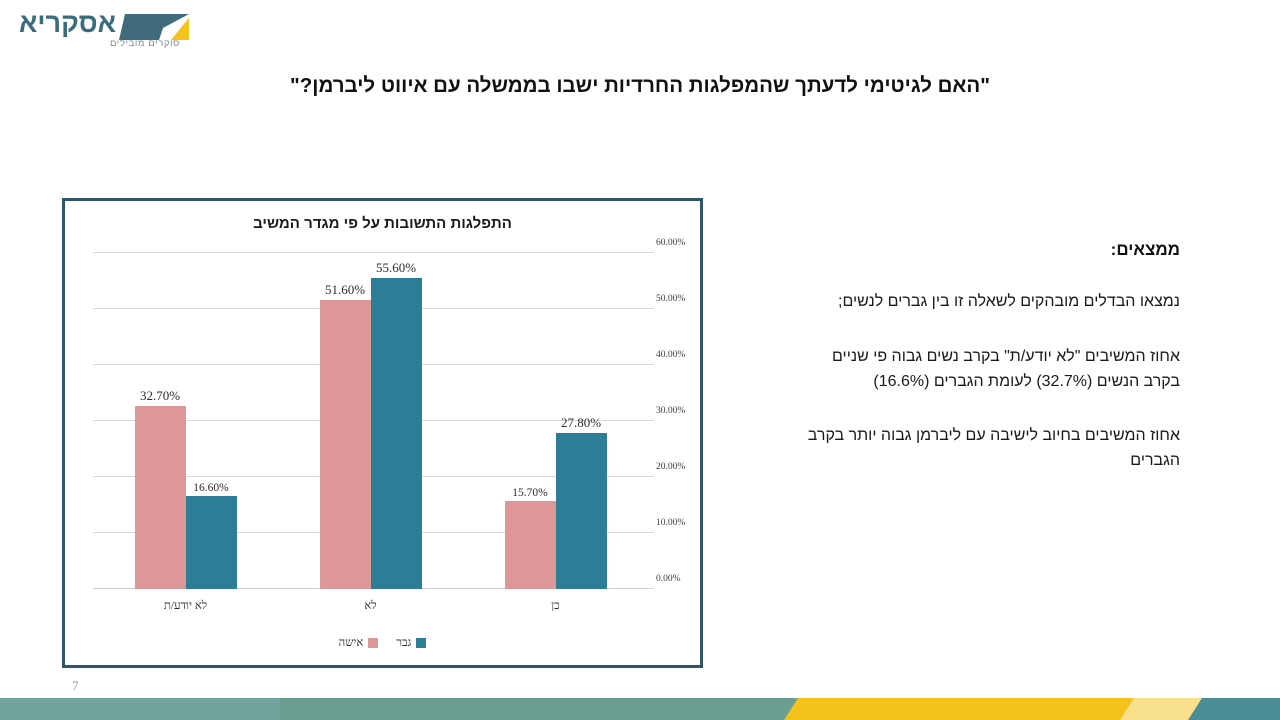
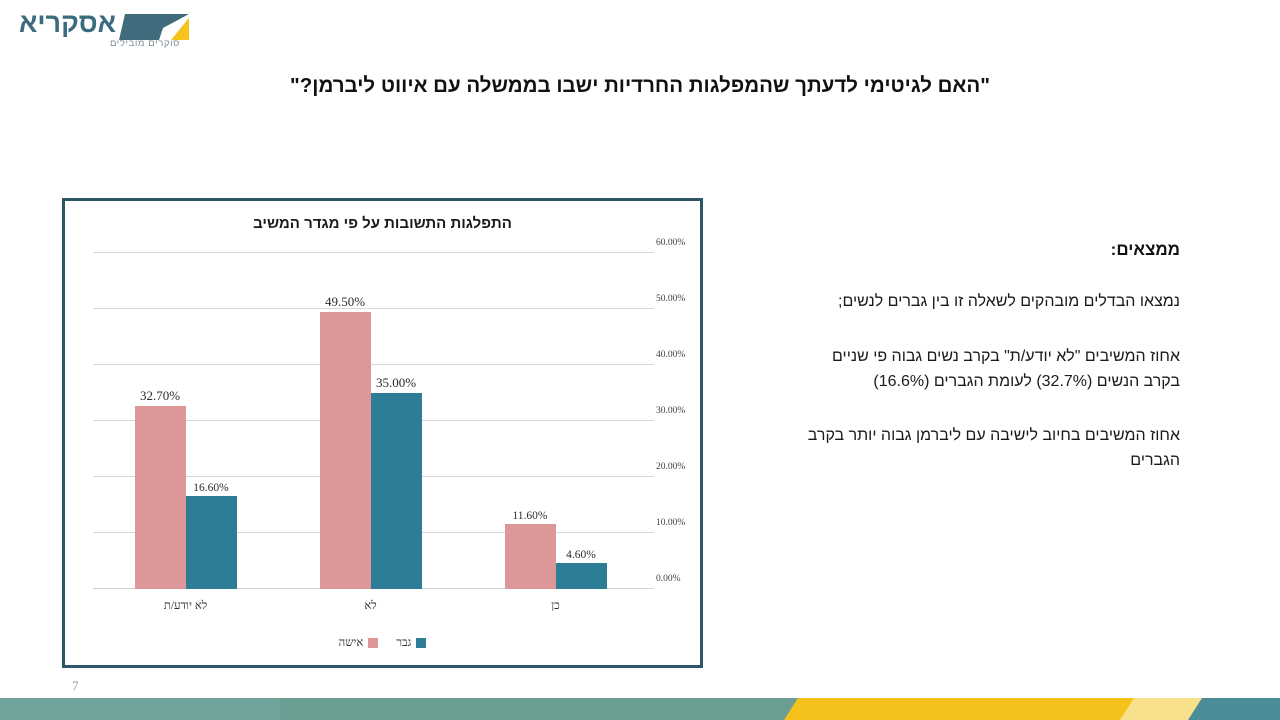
אישה/לא: 51.60% -> 49.50%
גבר/לא: 55.60% -> 35.00%
אישה/כן: 15.70% -> 11.60%
גבר/כן: 27.80% -> 4.60%
